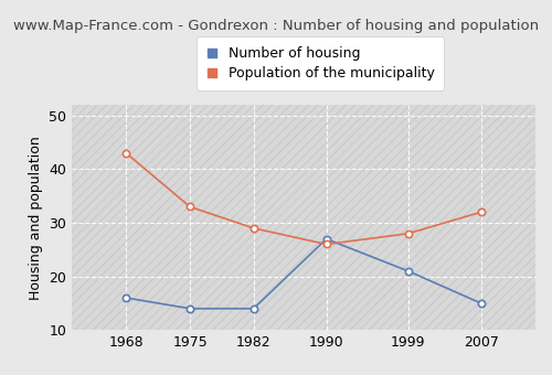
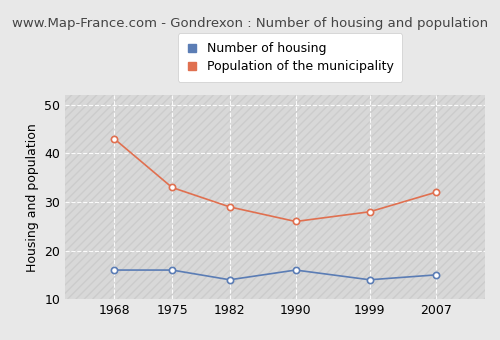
Number of housing/1975: 14 -> 16
Number of housing/1990: 27 -> 16
Number of housing/1999: 21 -> 14
